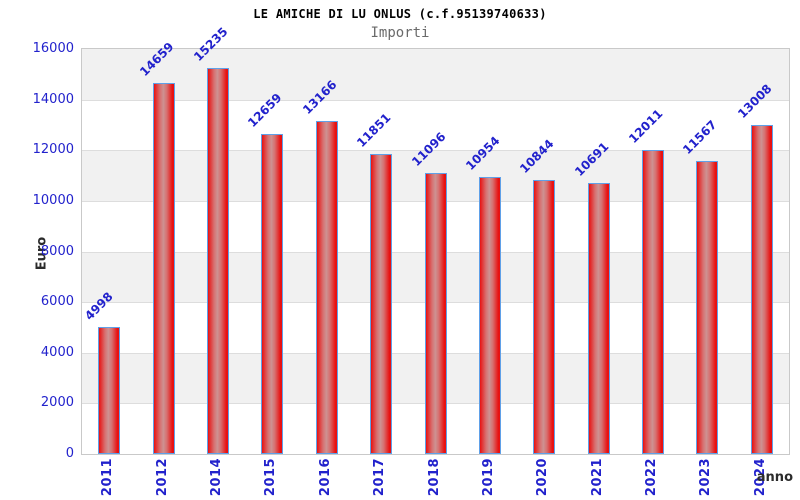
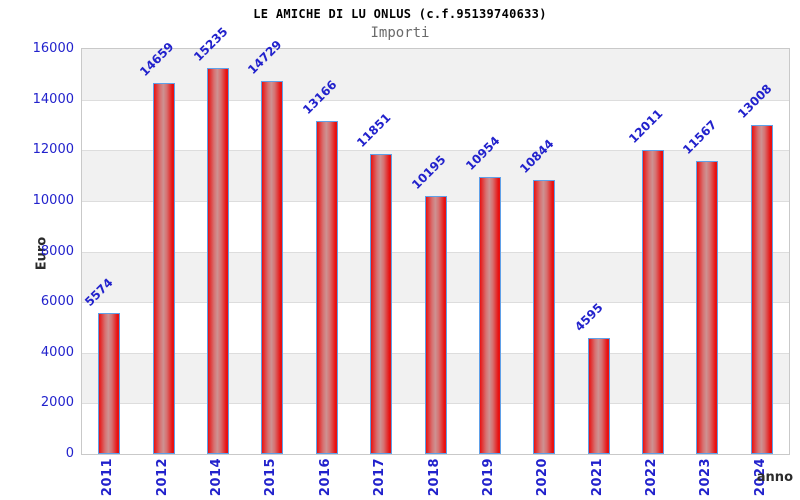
2011: 4998 -> 5574
2015: 12659 -> 14729
2018: 11096 -> 10195
2021: 10691 -> 4595
